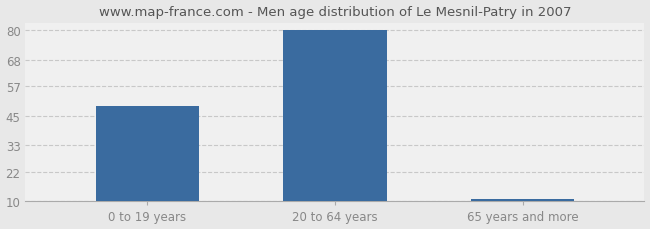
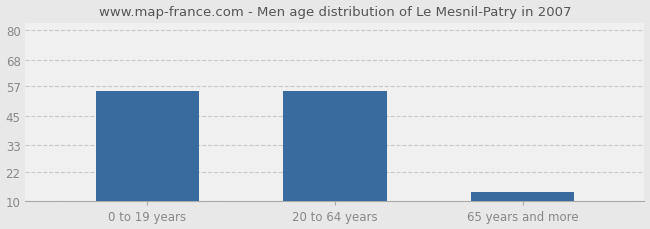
0 to 19 years: 49 -> 55
20 to 64 years: 80 -> 55
65 years and more: 11 -> 14
